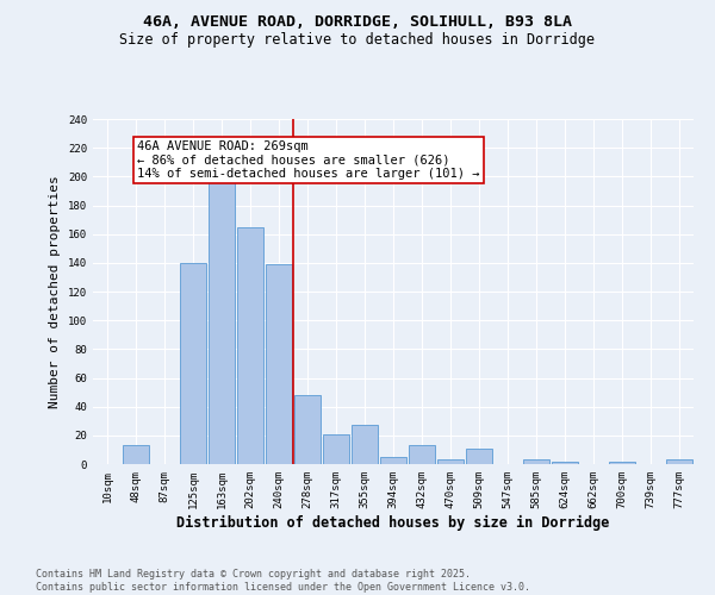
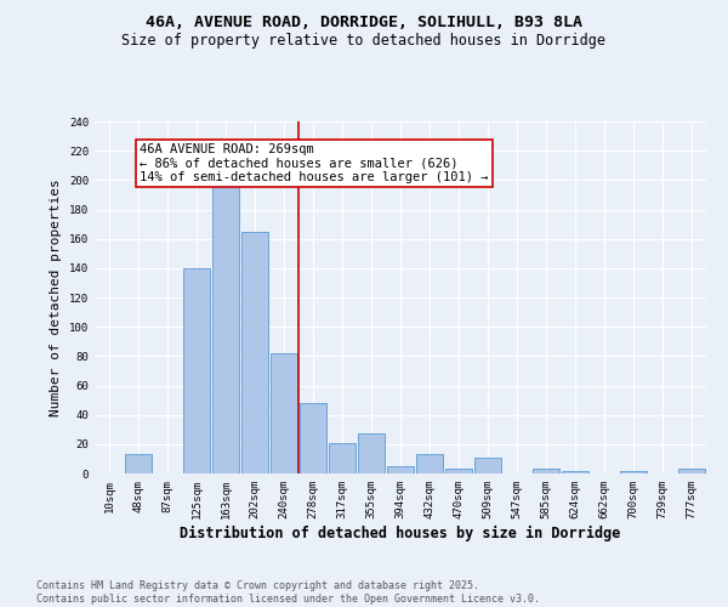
240sqm: 139 -> 82
